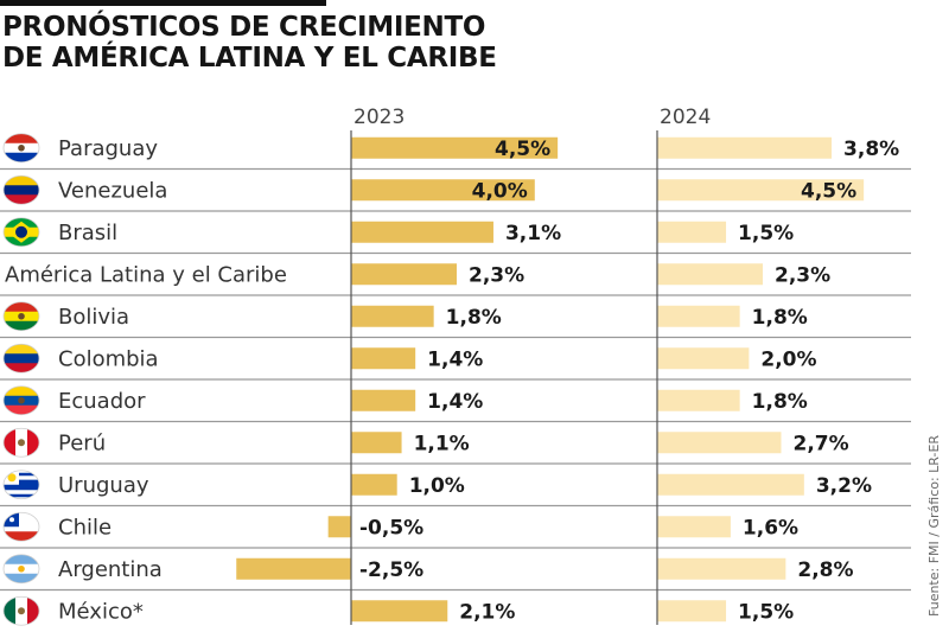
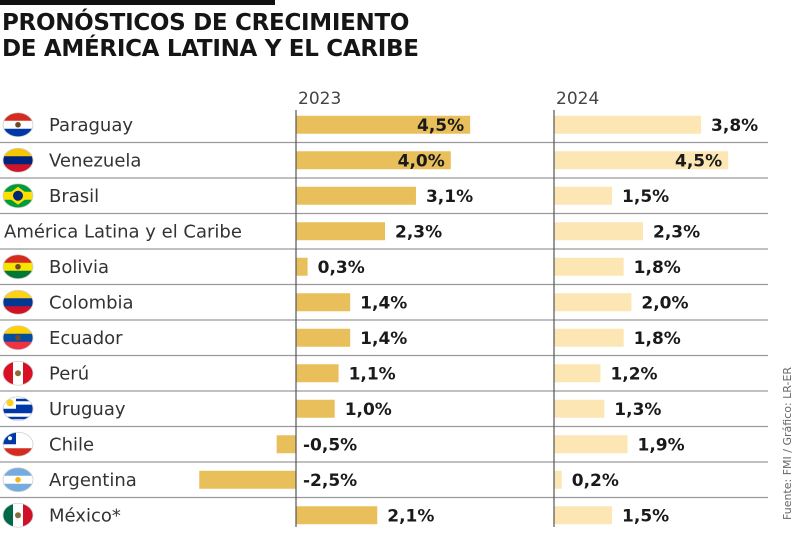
2023/Bolivia: 1,8% -> 0,3%
2024/Perú: 2,7% -> 1,2%
2024/Uruguay: 3,2% -> 1,3%
2024/Chile: 1,6% -> 1,9%
2024/Argentina: 2,8% -> 0,2%
